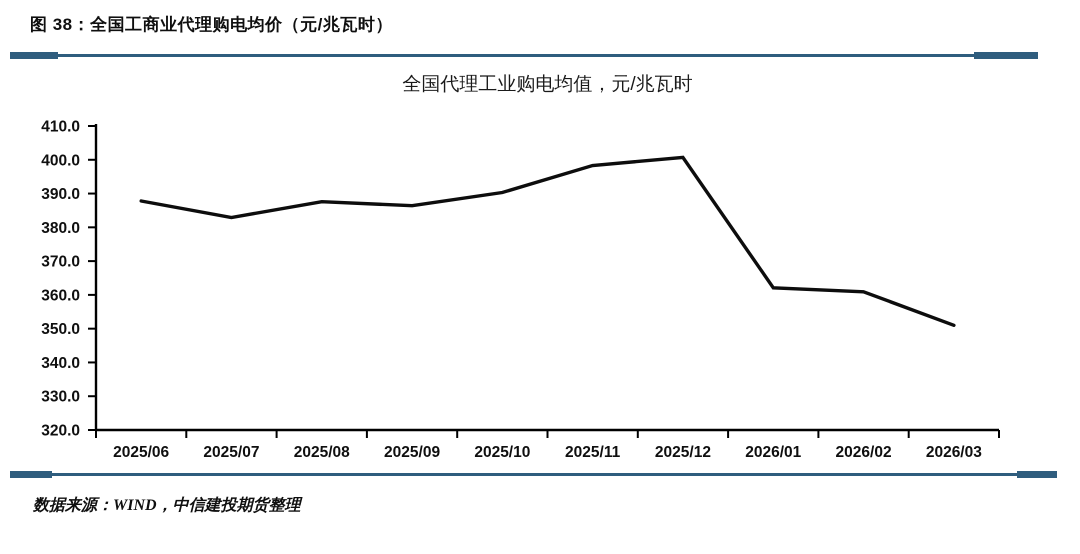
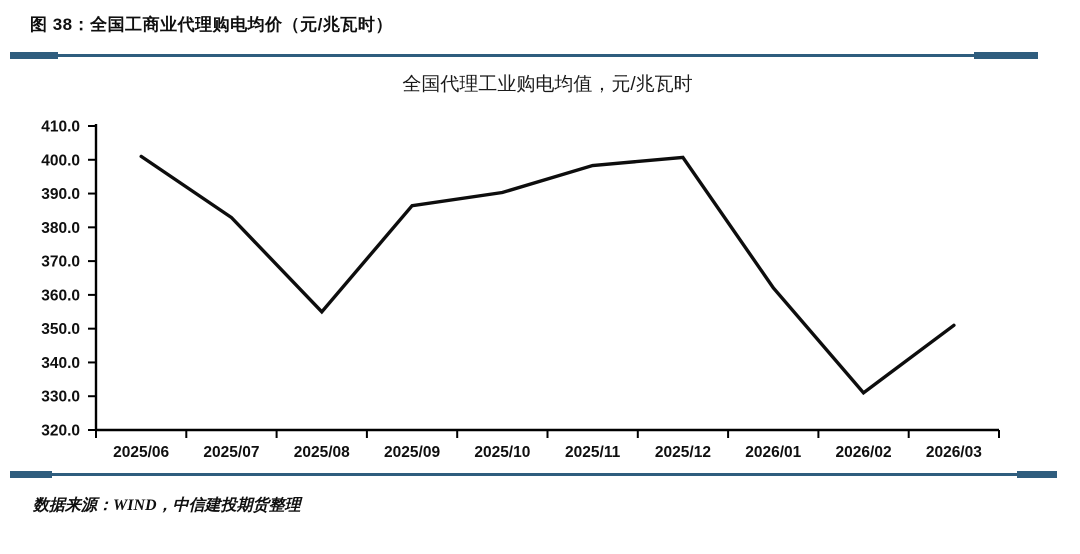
2025/06: 388 -> 401
2025/08: 388 -> 355
2026/02: 361 -> 331
